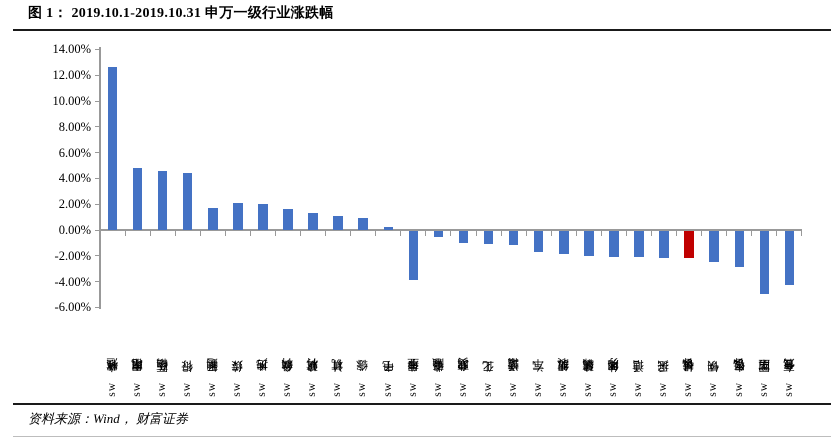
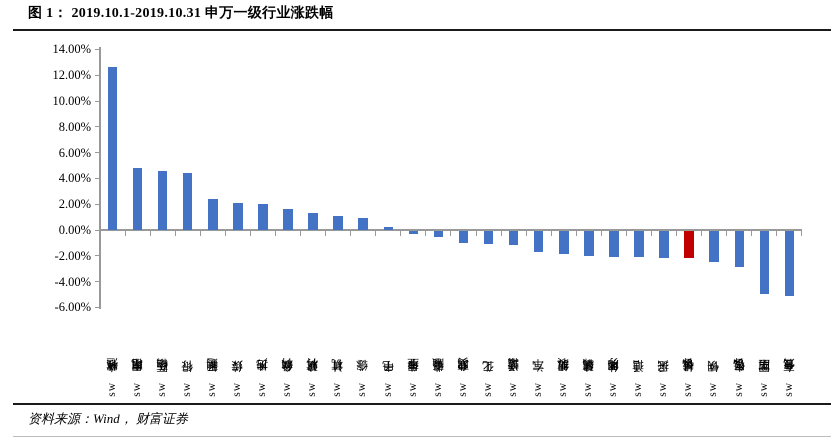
sw轻工制造: 1.7% -> 2.4%
sw公用事业: -3.8% -> -0.2%
sw有色金属: -4.2% -> -5.0%
